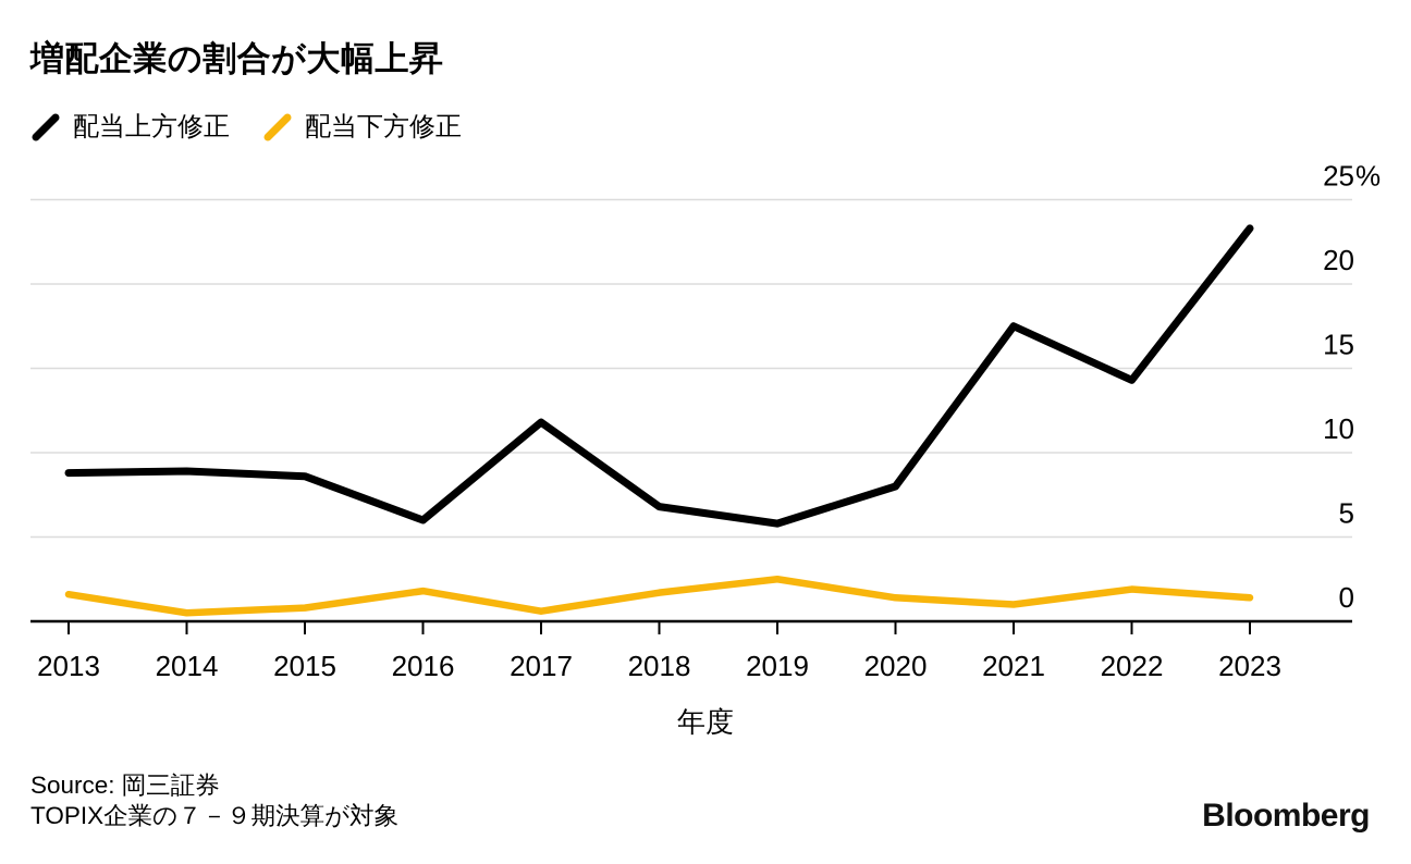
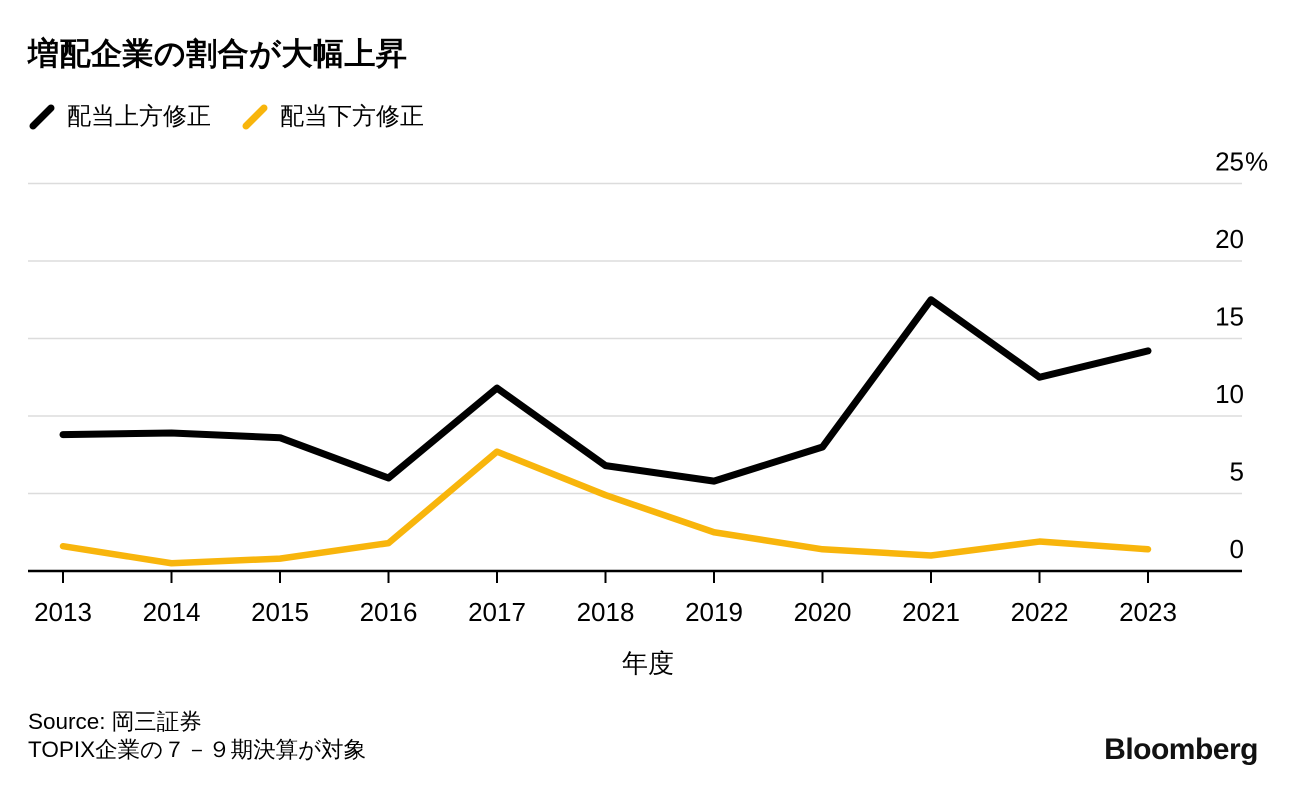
配当下方修正/2017: 0.6 -> 7.7
配当下方修正/2018: 1.7 -> 4.9
配当上方修正/2022: 14.3 -> 12.5
配当上方修正/2023: 23.3 -> 14.2
